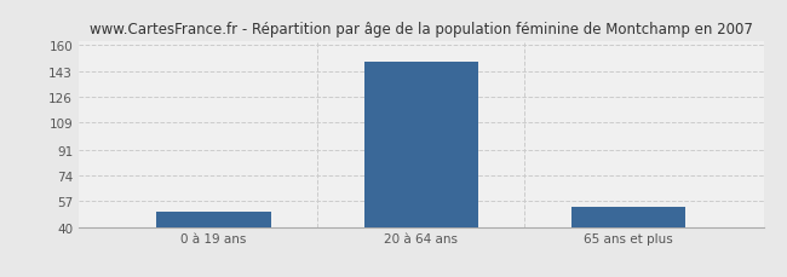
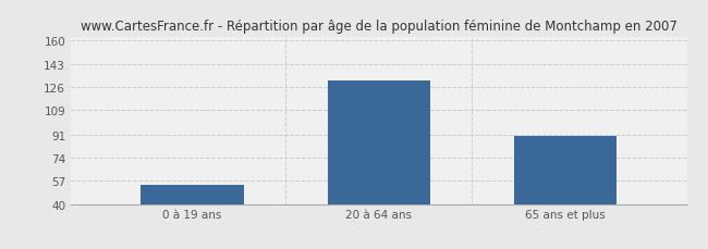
0 à 19 ans: 50 -> 54
20 à 64 ans: 149 -> 131
65 ans et plus: 53 -> 90
